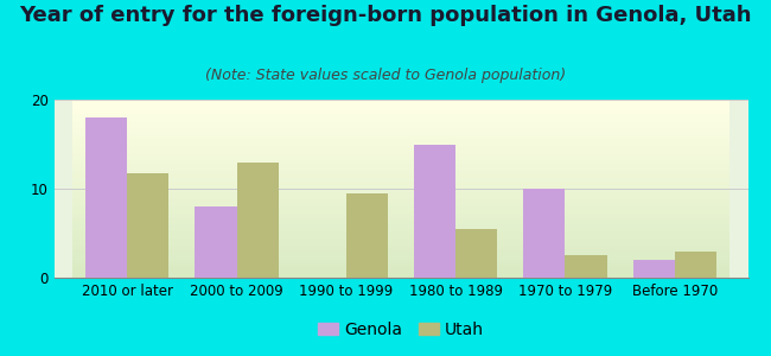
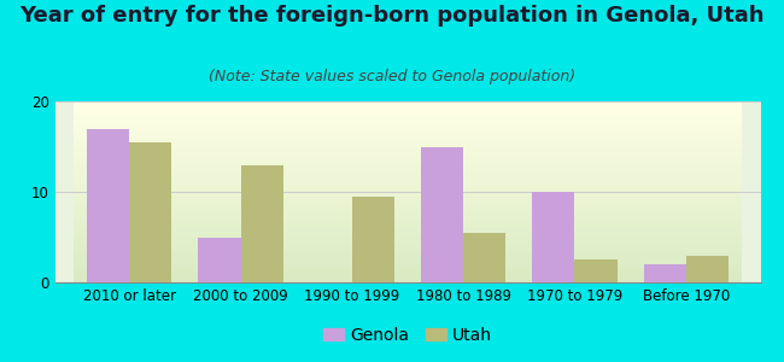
Genola/2010 or later: 18 -> 17
Utah/2010 or later: 11.8 -> 15.5
Genola/2000 to 2009: 8 -> 5
